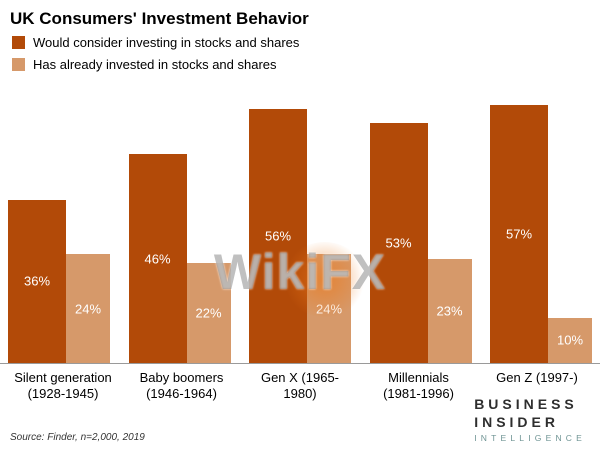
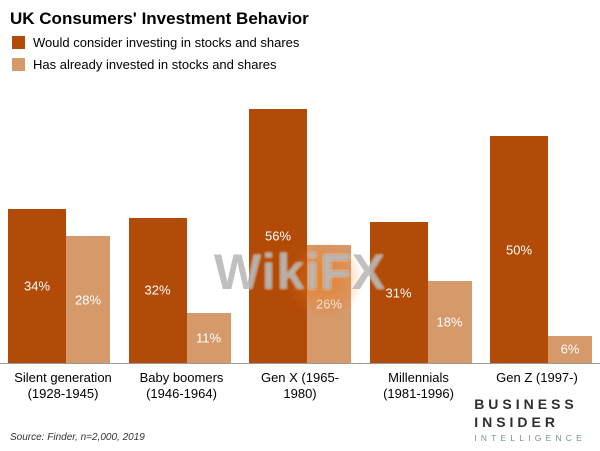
Would consider investing in stocks and shares/Silent generation (1928-1945): 36% -> 34%
Has already invested in stocks and shares/Silent generation (1928-1945): 24% -> 28%
Would consider investing in stocks and shares/Baby boomers (1946-1964): 46% -> 32%
Has already invested in stocks and shares/Baby boomers (1946-1964): 22% -> 11%
Has already invested in stocks and shares/Gen X (1965-1980): 24% -> 26%
Would consider investing in stocks and shares/Millennials (1981-1996): 53% -> 31%
Has already invested in stocks and shares/Millennials (1981-1996): 23% -> 18%
Would consider investing in stocks and shares/Gen Z (1997-): 57% -> 50%
Has already invested in stocks and shares/Gen Z (1997-): 10% -> 6%
